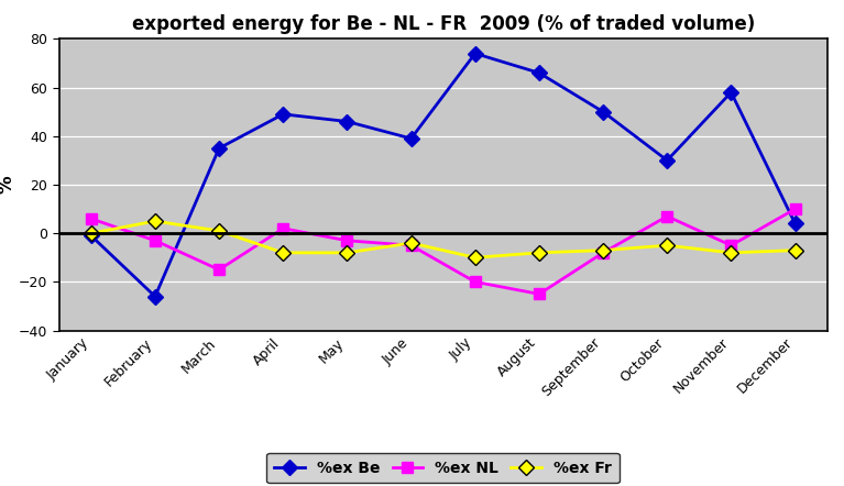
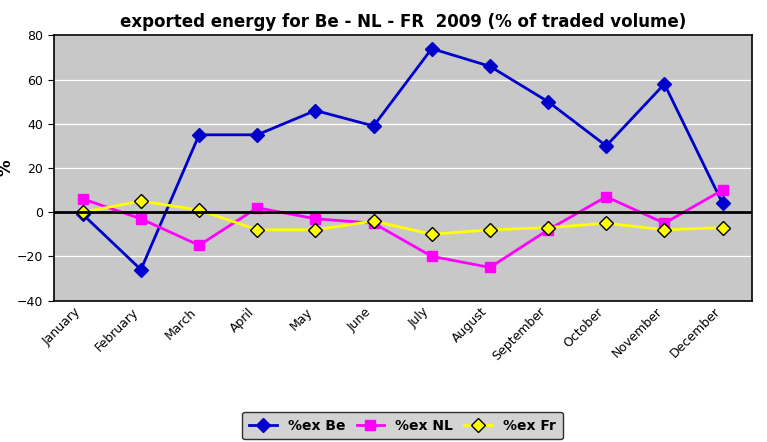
%ex Be/April: 49 -> 35
